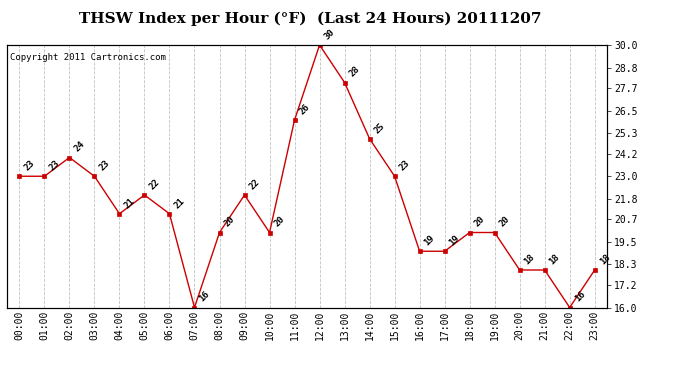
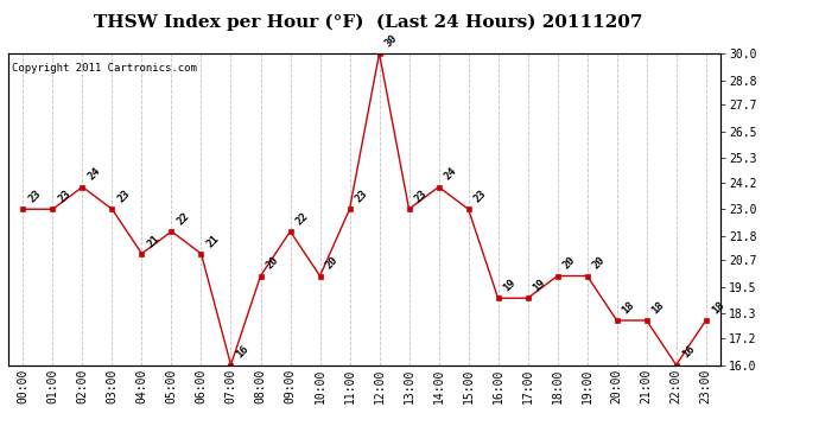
11:00: 26 -> 23
13:00: 28 -> 23
14:00: 25 -> 24
